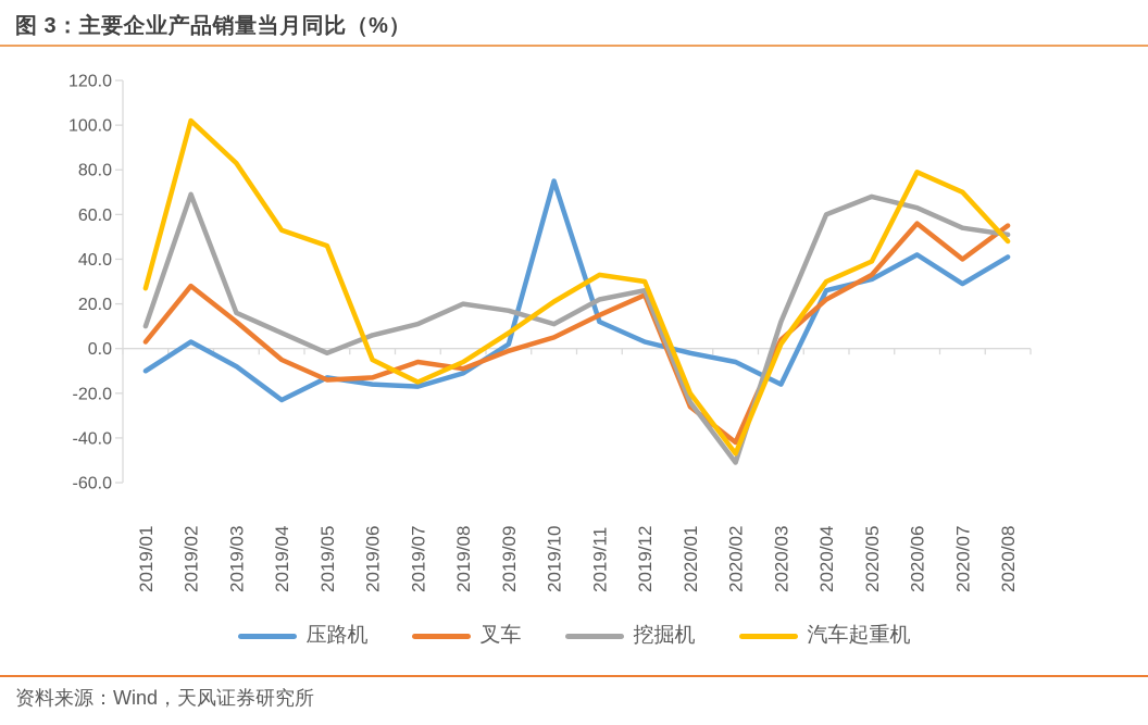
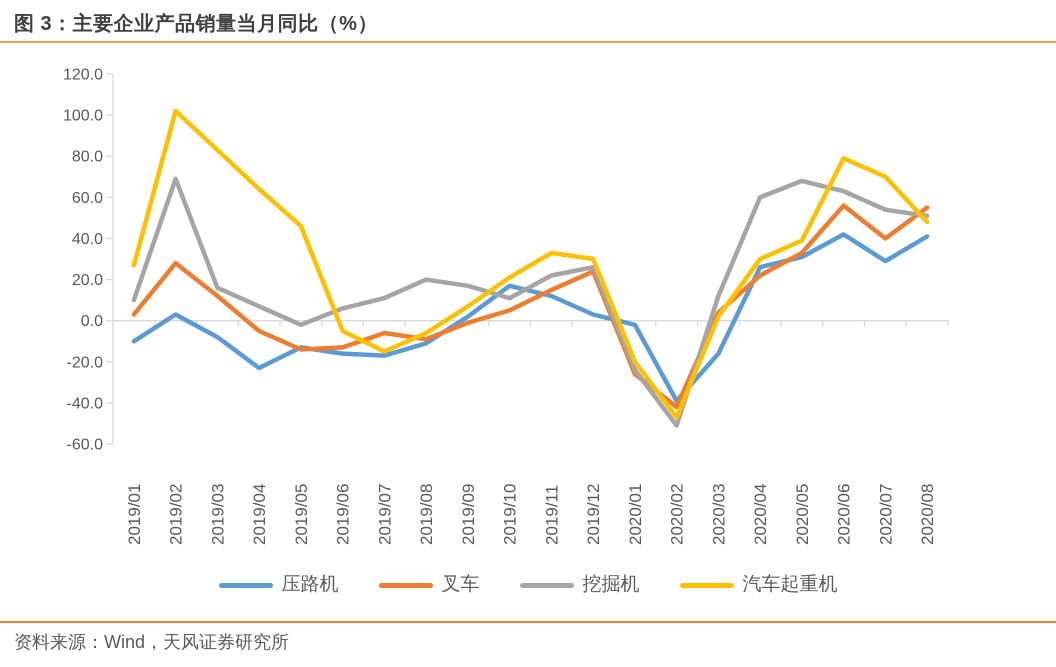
汽车起重机/2019/04: 53 -> 64
压路机/2019/10: 75 -> 17
压路机/2020/02: -6 -> -39
